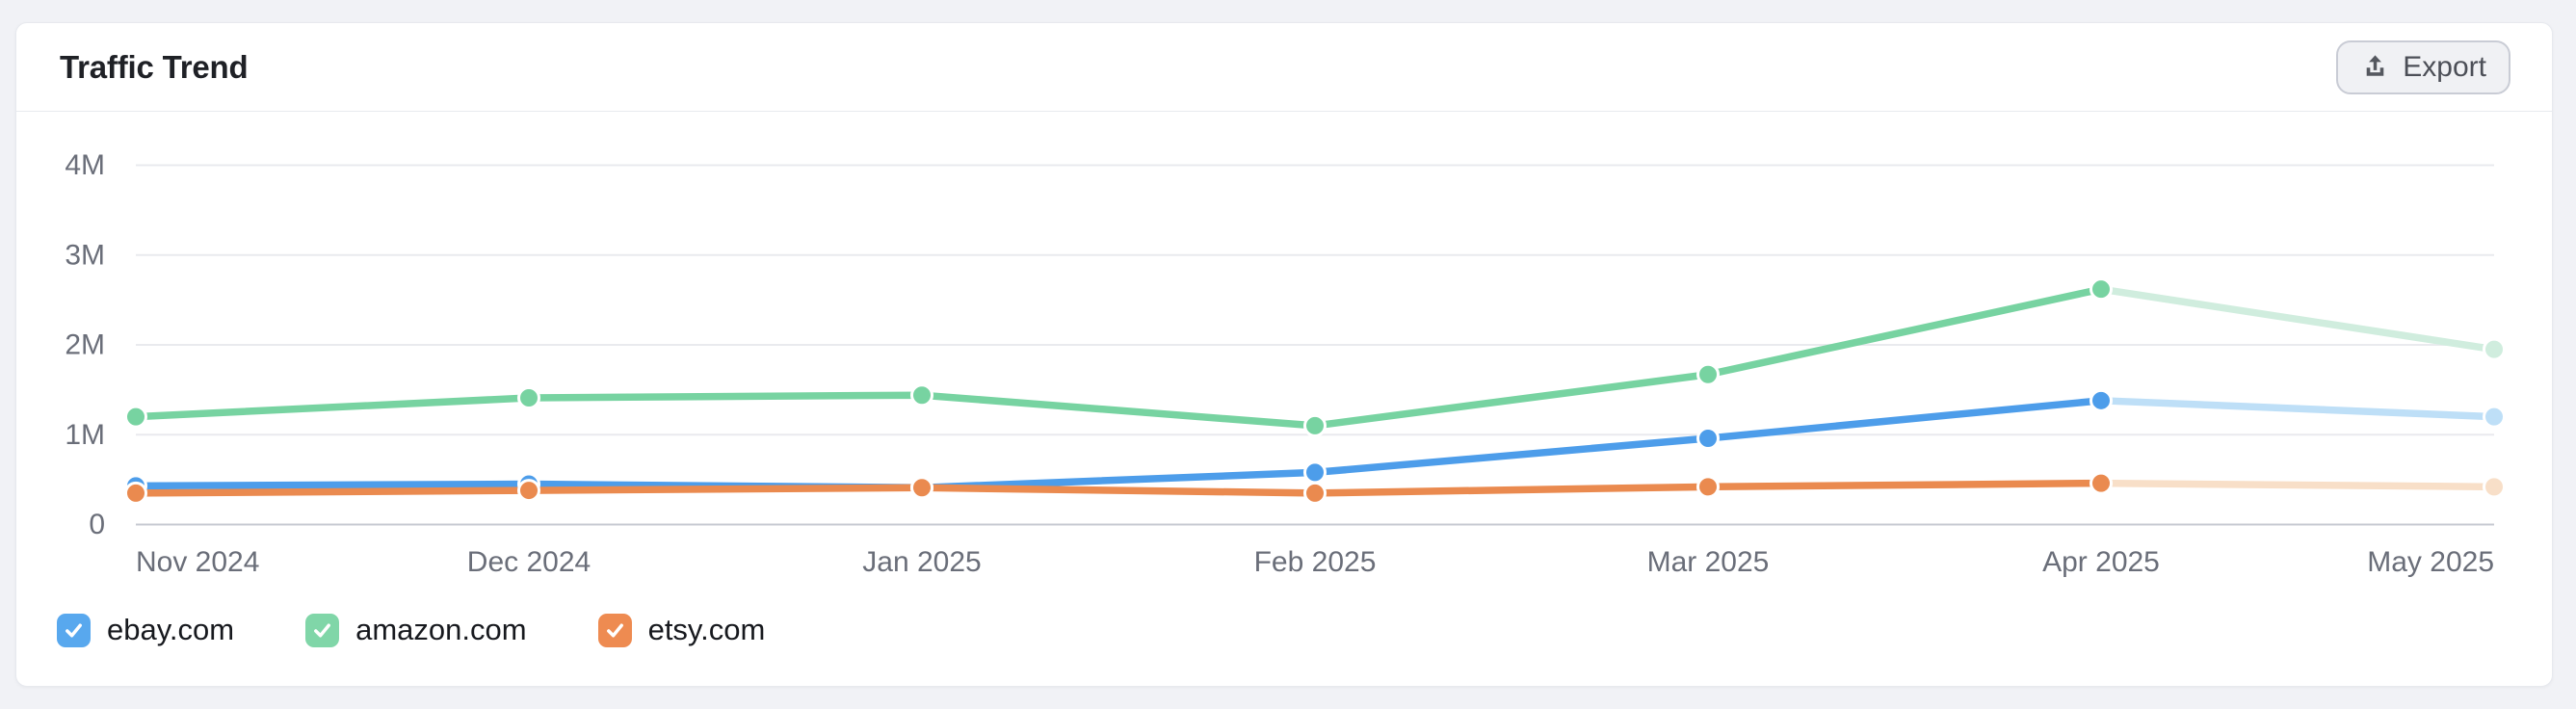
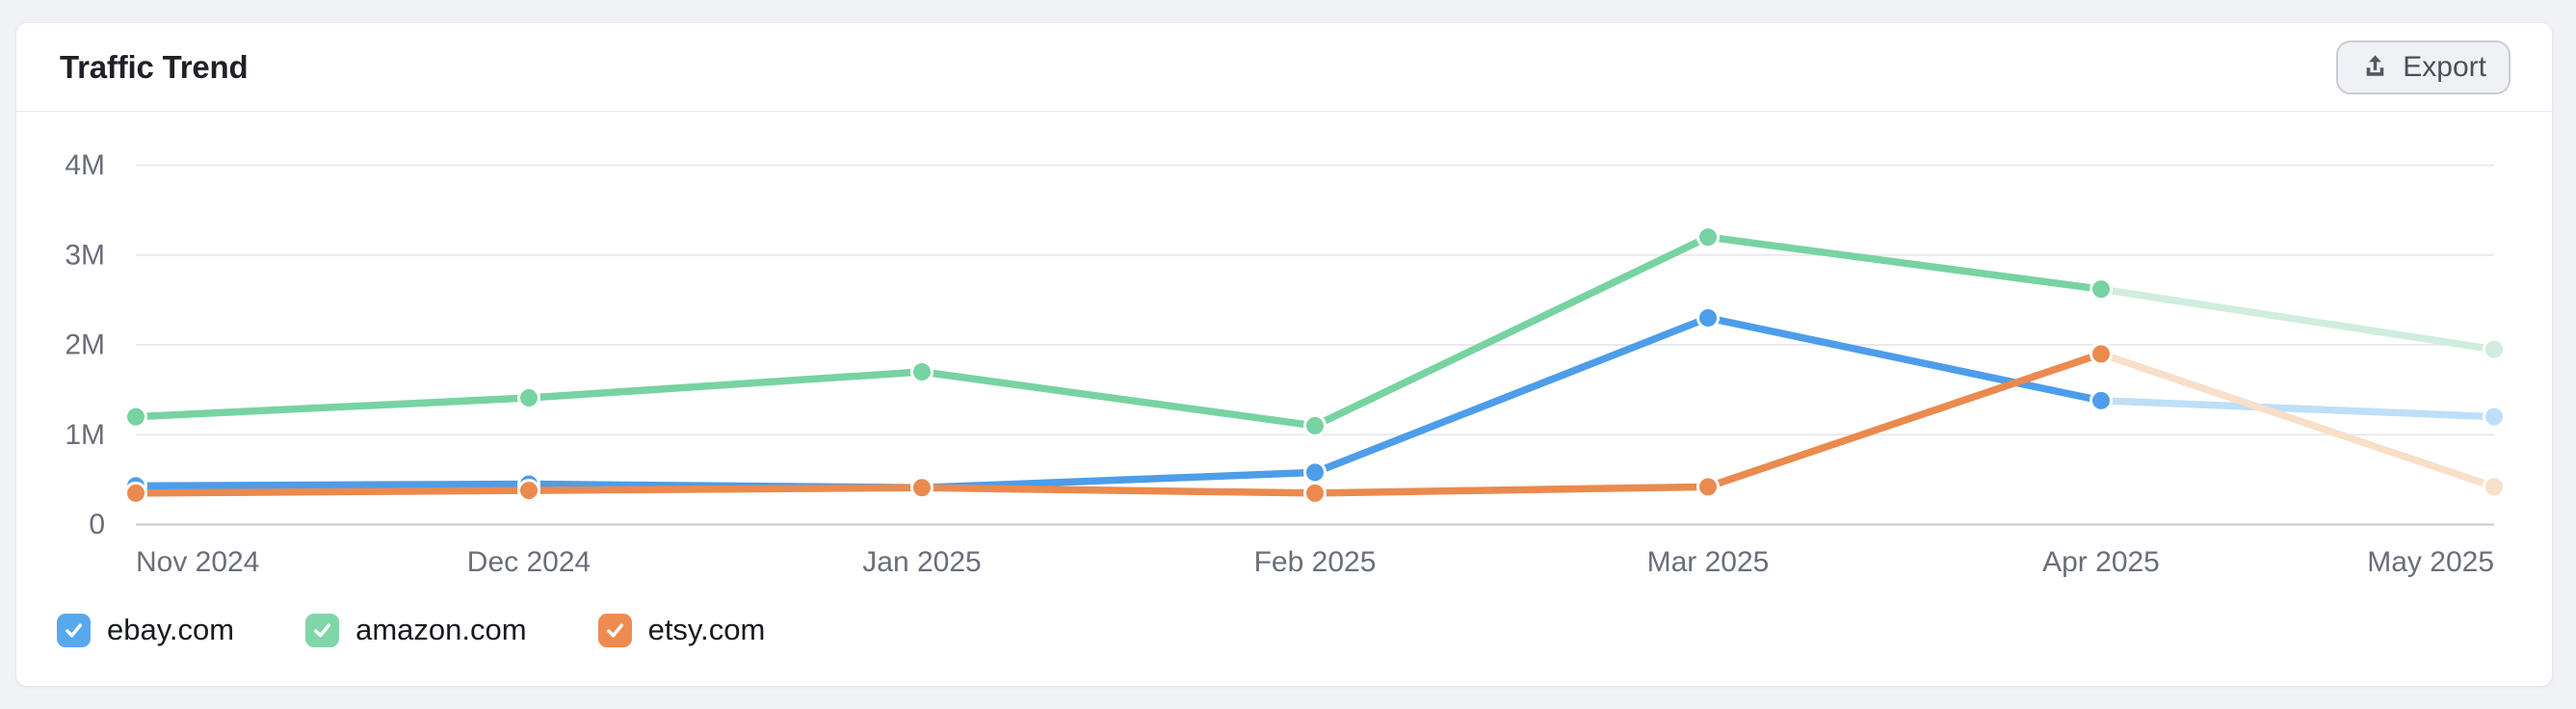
amazon.com/Jan 2025: 1.4M -> 1.7M
ebay.com/Mar 2025: 1.0M -> 2.3M
amazon.com/Mar 2025: 1.7M -> 3.2M
etsy.com/Apr 2025: 0.5M -> 1.9M
